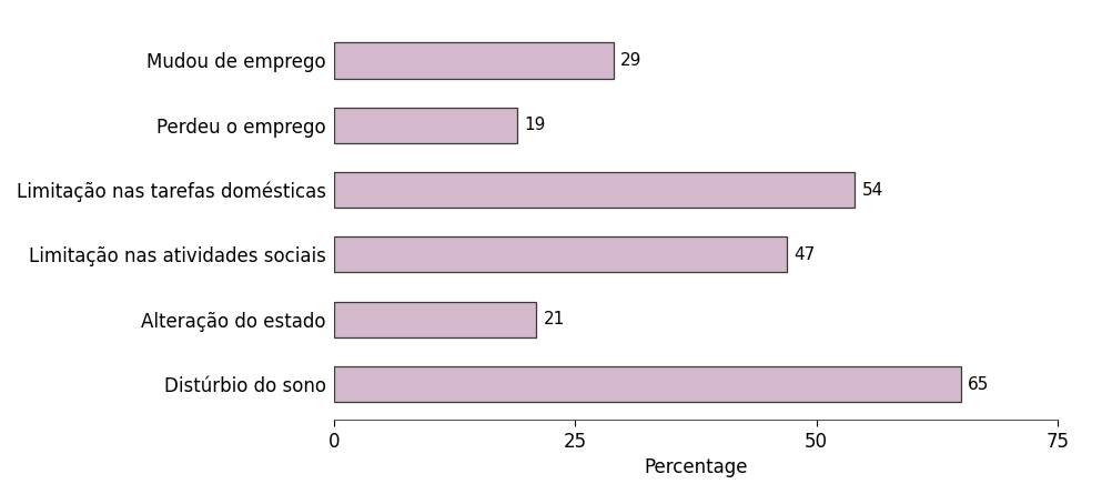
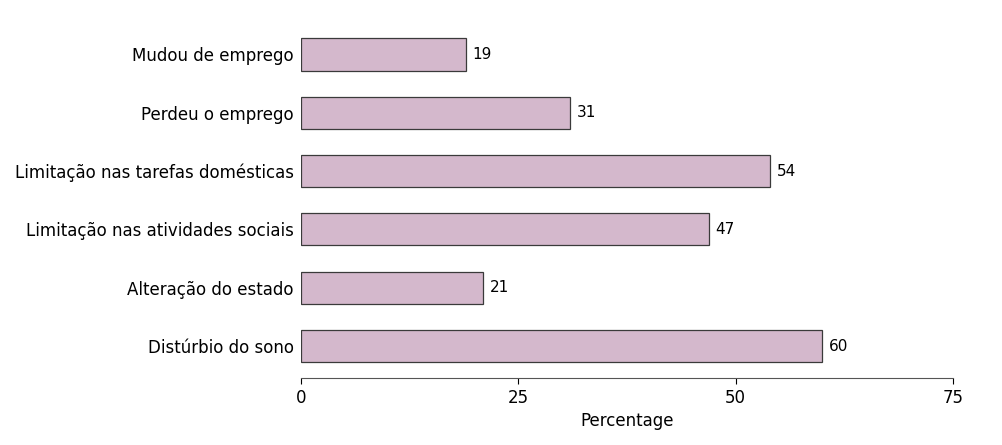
Mudou de emprego: 29 -> 19
Perdeu o emprego: 19 -> 31
Distúrbio do sono: 65 -> 60
